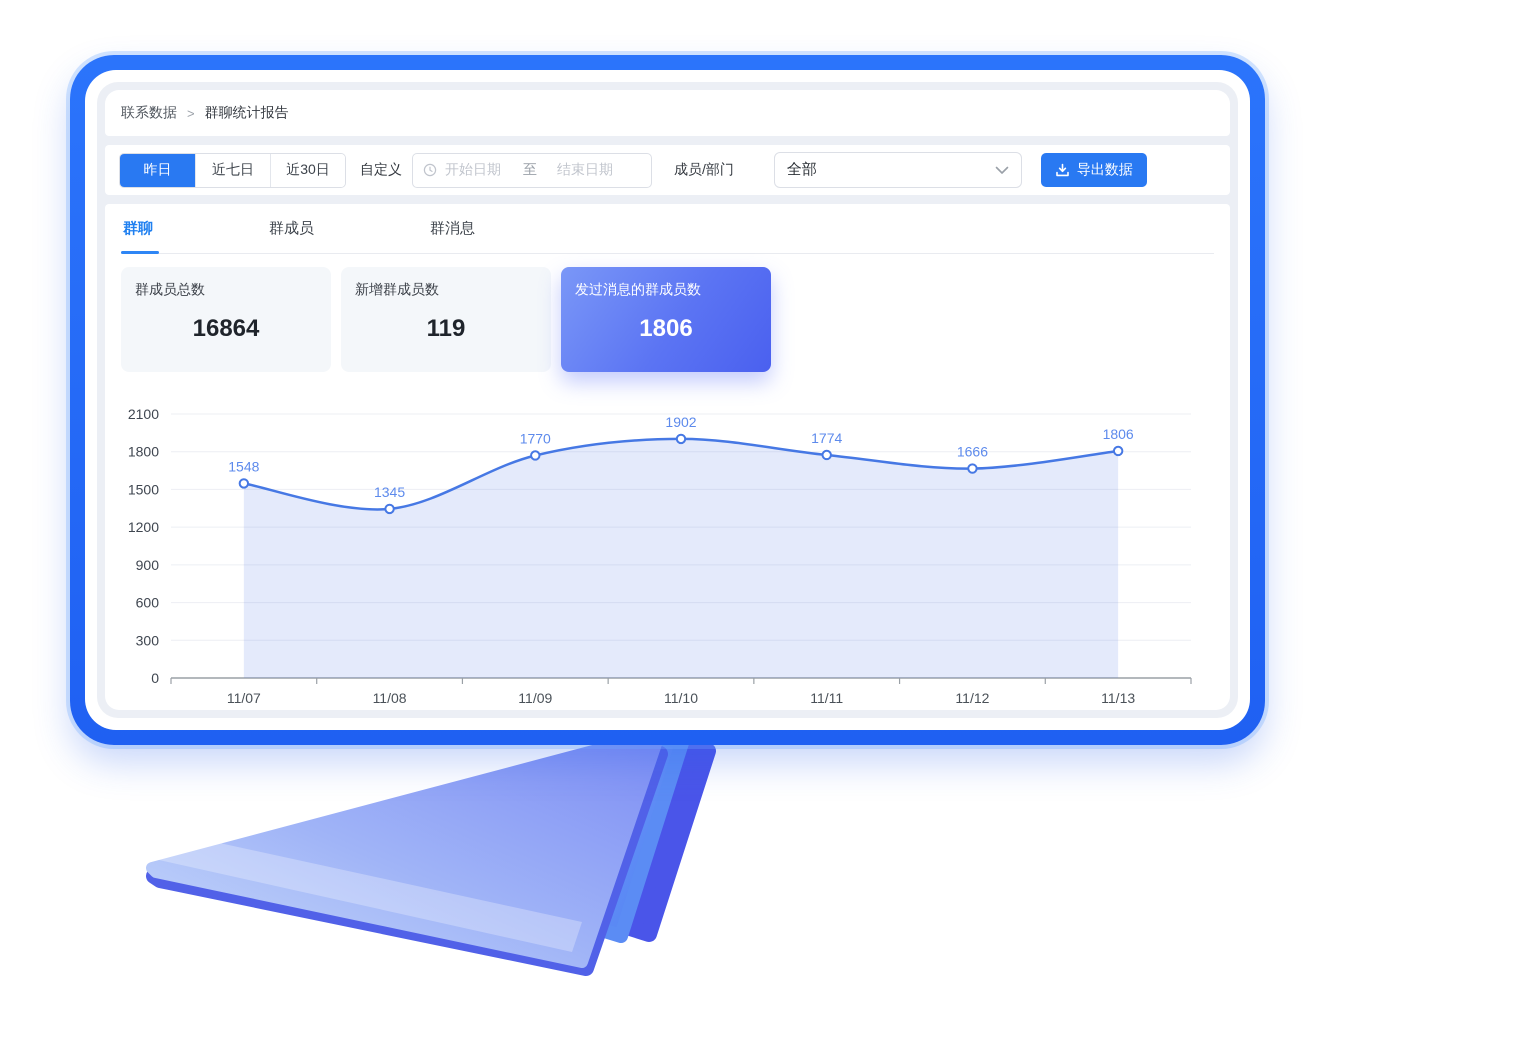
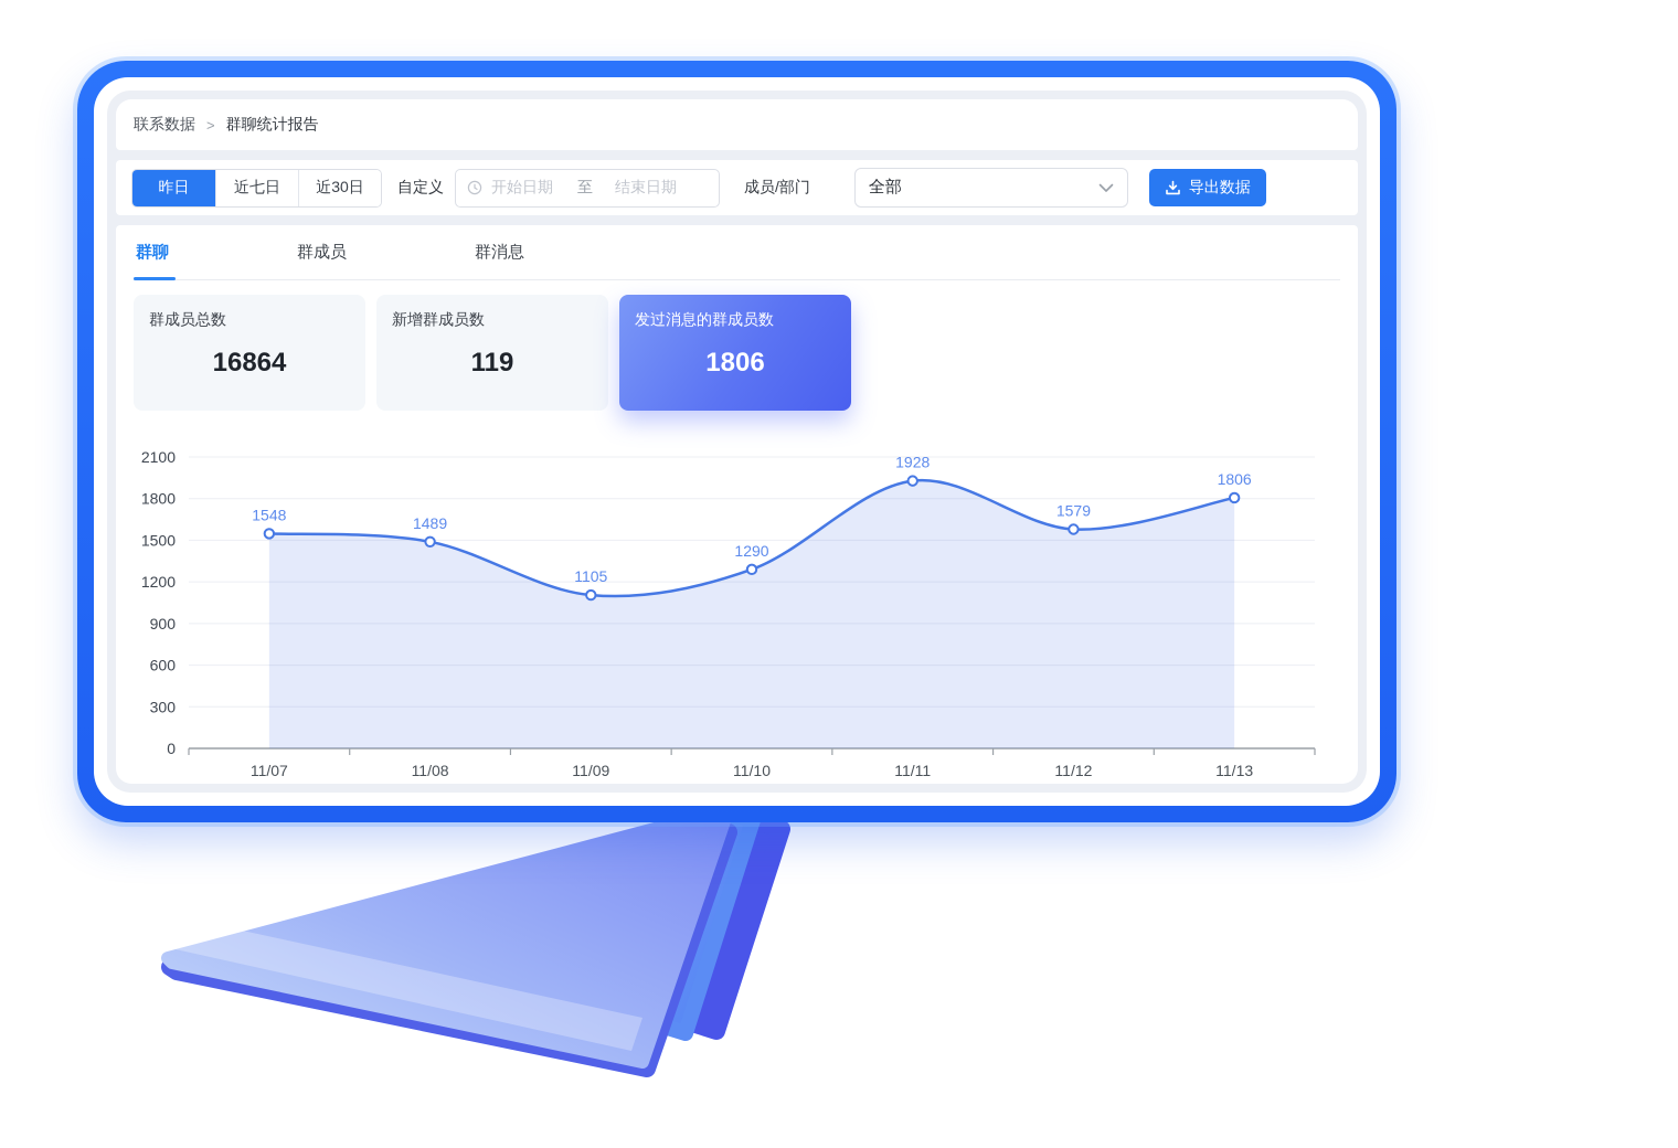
11/08: 1345 -> 1489
11/09: 1770 -> 1105
11/10: 1902 -> 1290
11/11: 1774 -> 1928
11/12: 1666 -> 1579
